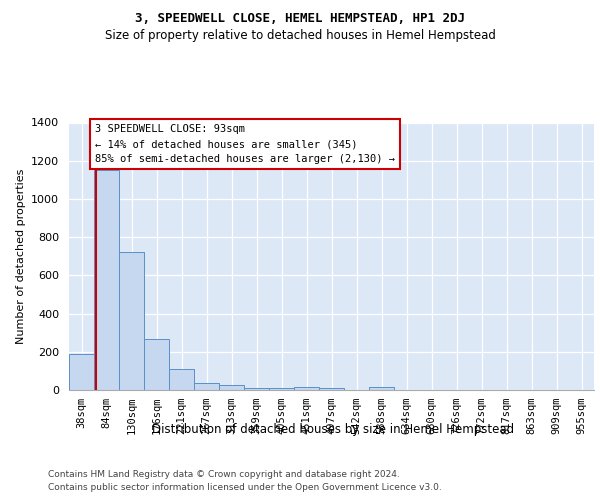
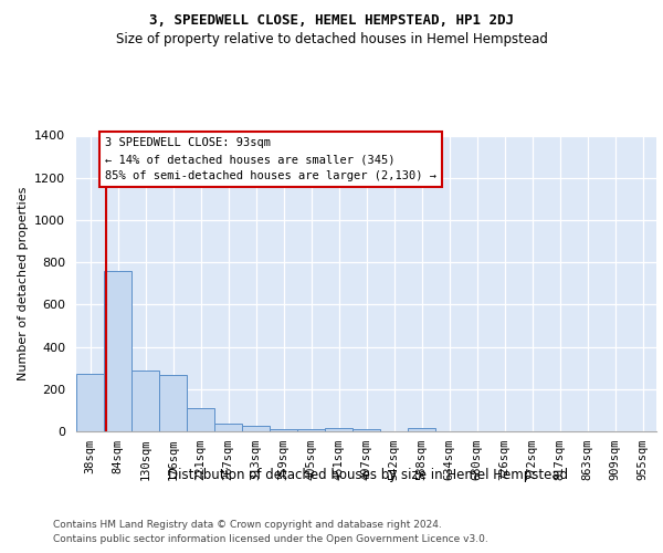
38sqm: 190 -> 270
84sqm: 1150 -> 760
130sqm: 720 -> 290
